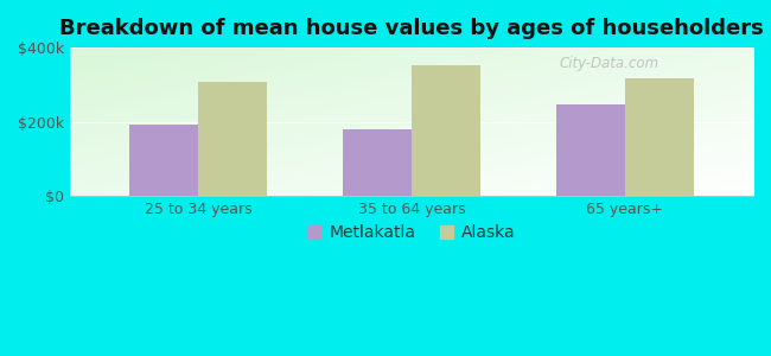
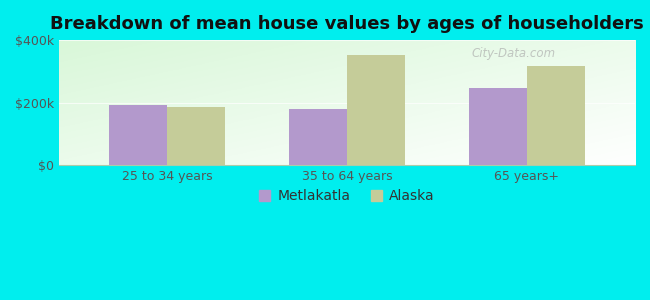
Alaska/25 to 34 years: $308k -> $185k
